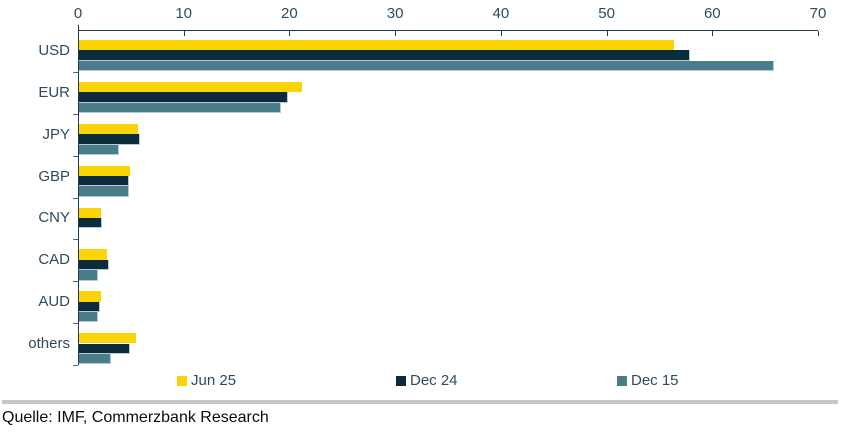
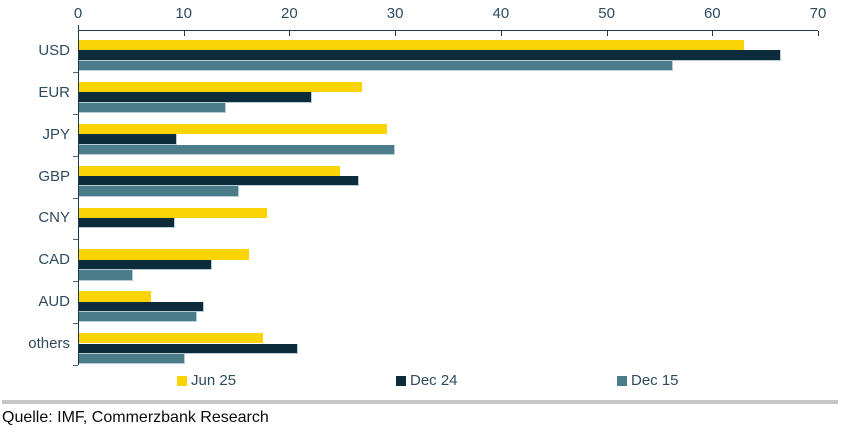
Jun 25/USD: 56.3 -> 62.9
Dec 24/USD: 57.8 -> 66.4
Dec 15/USD: 65.7 -> 56.2
Jun 25/EUR: 21.1 -> 26.8
Dec 24/EUR: 19.8 -> 22.0
Dec 15/EUR: 19.1 -> 13.9
Jun 25/JPY: 5.6 -> 29.1
Dec 24/JPY: 5.8 -> 9.3
Dec 15/JPY: 3.8 -> 29.9
Jun 25/GBP: 4.8 -> 24.7
Dec 24/GBP: 4.7 -> 26.5
Dec 15/GBP: 4.7 -> 15.1
Jun 25/CNY: 2.1 -> 17.8
Dec 24/CNY: 2.2 -> 9.1
Jun 25/CAD: 2.6 -> 16.1
Dec 24/CAD: 2.8 -> 12.6
Dec 15/CAD: 1.8 -> 5.1
Jun 25/AUD: 2.1 -> 6.8
Dec 24/AUD: 2.0 -> 11.8
Dec 15/AUD: 1.8 -> 11.2
Jun 25/others: 5.4 -> 17.4
Dec 24/others: 4.8 -> 20.7
Dec 15/others: 3.0 -> 10.0
